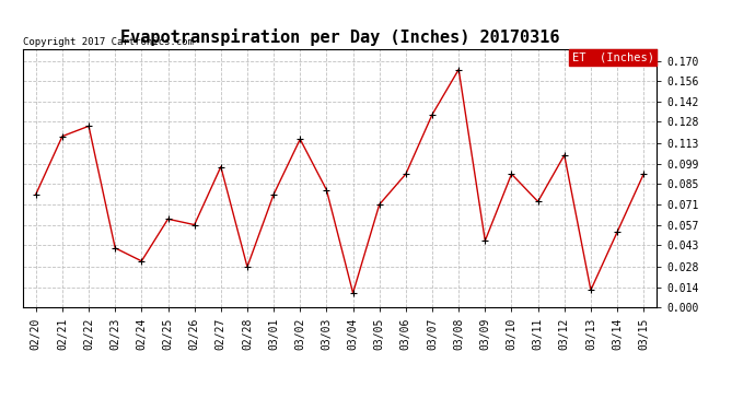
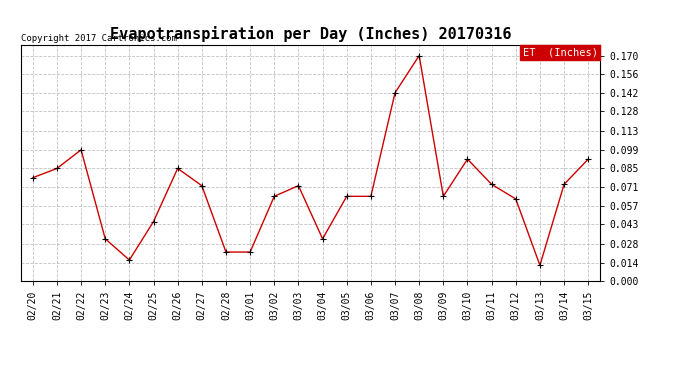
02/21: 0.118 -> 0.085
02/22: 0.125 -> 0.099
02/23: 0.041 -> 0.032
02/24: 0.032 -> 0.016
02/25: 0.061 -> 0.045
02/26: 0.057 -> 0.085
02/27: 0.097 -> 0.072
02/28: 0.028 -> 0.022
03/01: 0.078 -> 0.022
03/02: 0.116 -> 0.064
03/03: 0.081 -> 0.072
03/04: 0.010 -> 0.032
03/05: 0.071 -> 0.064
03/06: 0.092 -> 0.064
03/07: 0.133 -> 0.142
03/08: 0.164 -> 0.170
03/09: 0.046 -> 0.064
03/12: 0.105 -> 0.062
03/14: 0.052 -> 0.073
